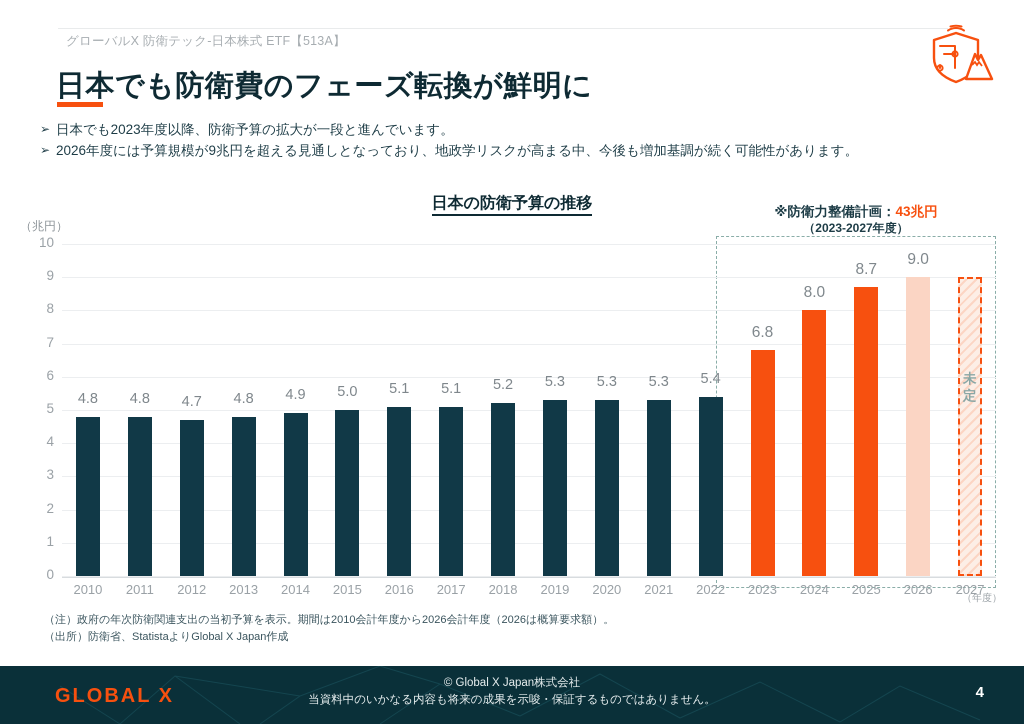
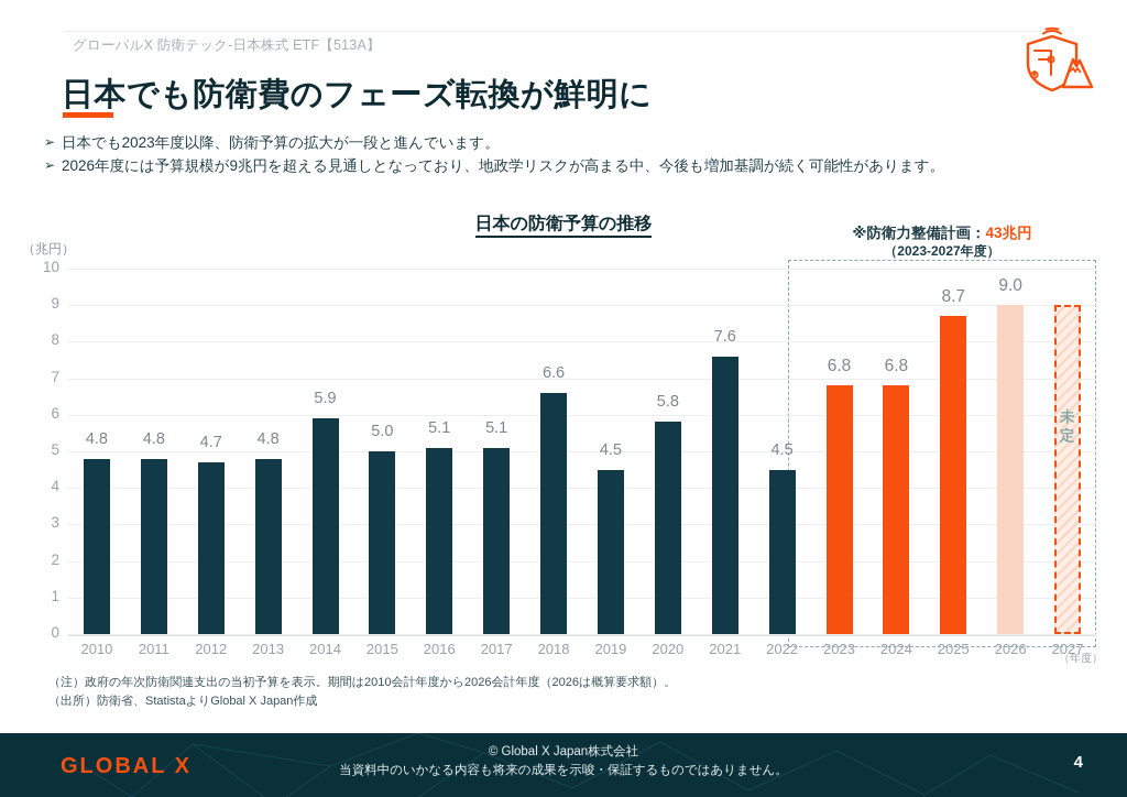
2014: 4.9 -> 5.9
2018: 5.2 -> 6.6
2019: 5.3 -> 4.5
2020: 5.3 -> 5.8
2021: 5.3 -> 7.6
2022: 5.4 -> 4.5
2024: 8.0 -> 6.8
